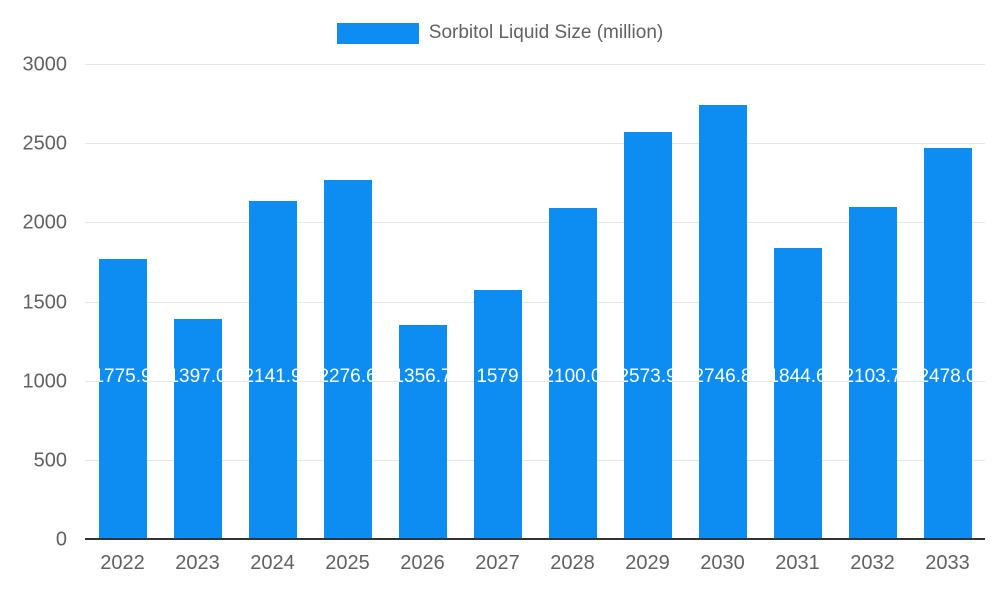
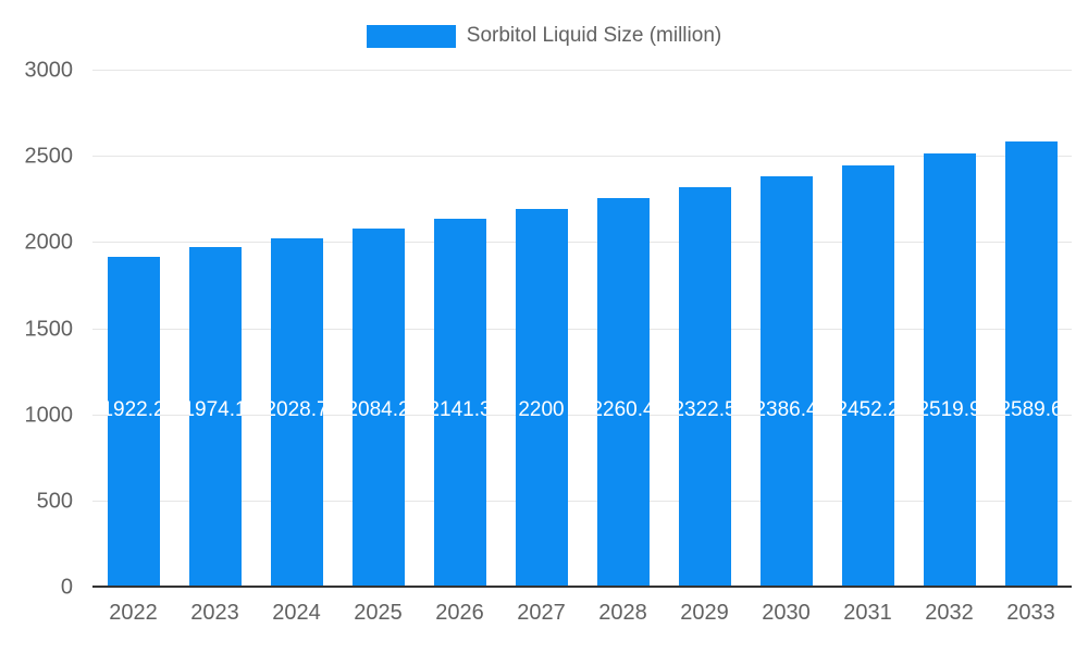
2022: 1775.9 -> 1922.2
2023: 1397.0 -> 1974.1
2024: 2141.9 -> 2028.7
2025: 2276.6 -> 2084.2
2026: 1356.7 -> 2141.3
2027: 1579 -> 2200
2028: 2100.0 -> 2260.4
2029: 2573.9 -> 2322.5
2030: 2746.8 -> 2386.4
2031: 1844.6 -> 2452.2
2032: 2103.7 -> 2519.9
2033: 2478.0 -> 2589.6
